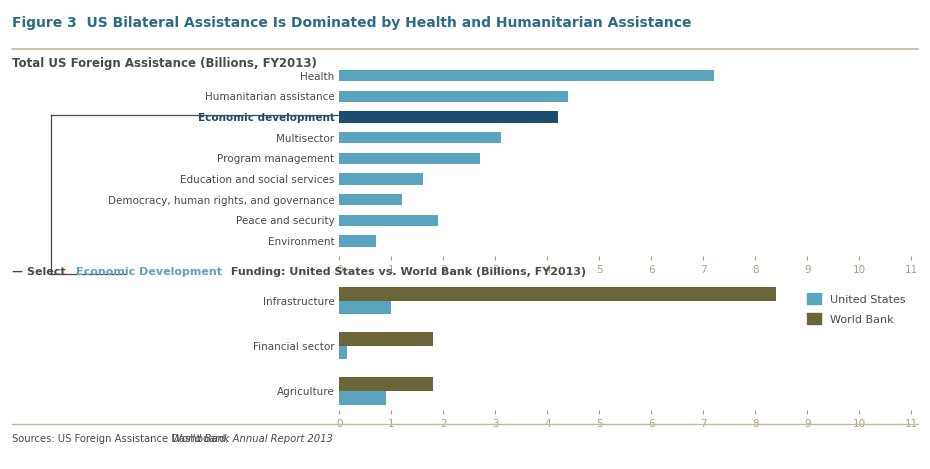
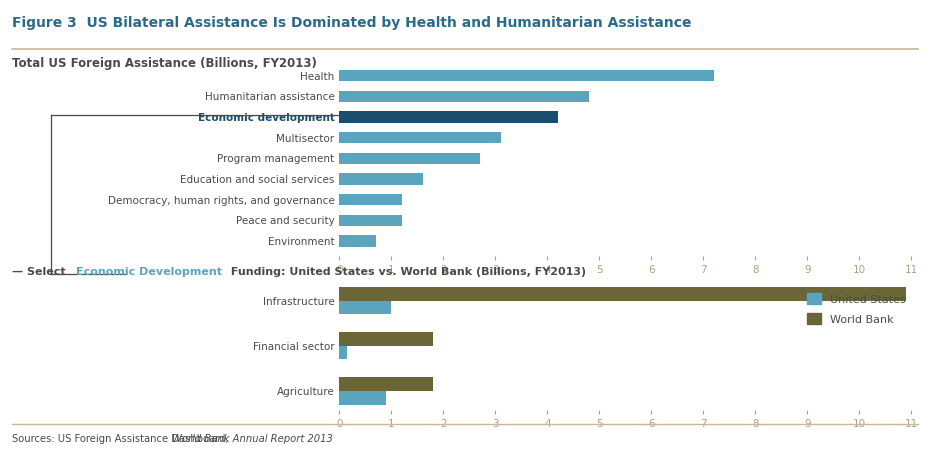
Humanitarian assistance: 4.4 -> 4.8
Peace and security: 1.9 -> 1.2
World Bank/Infrastructure: 8.4 -> 10.9
